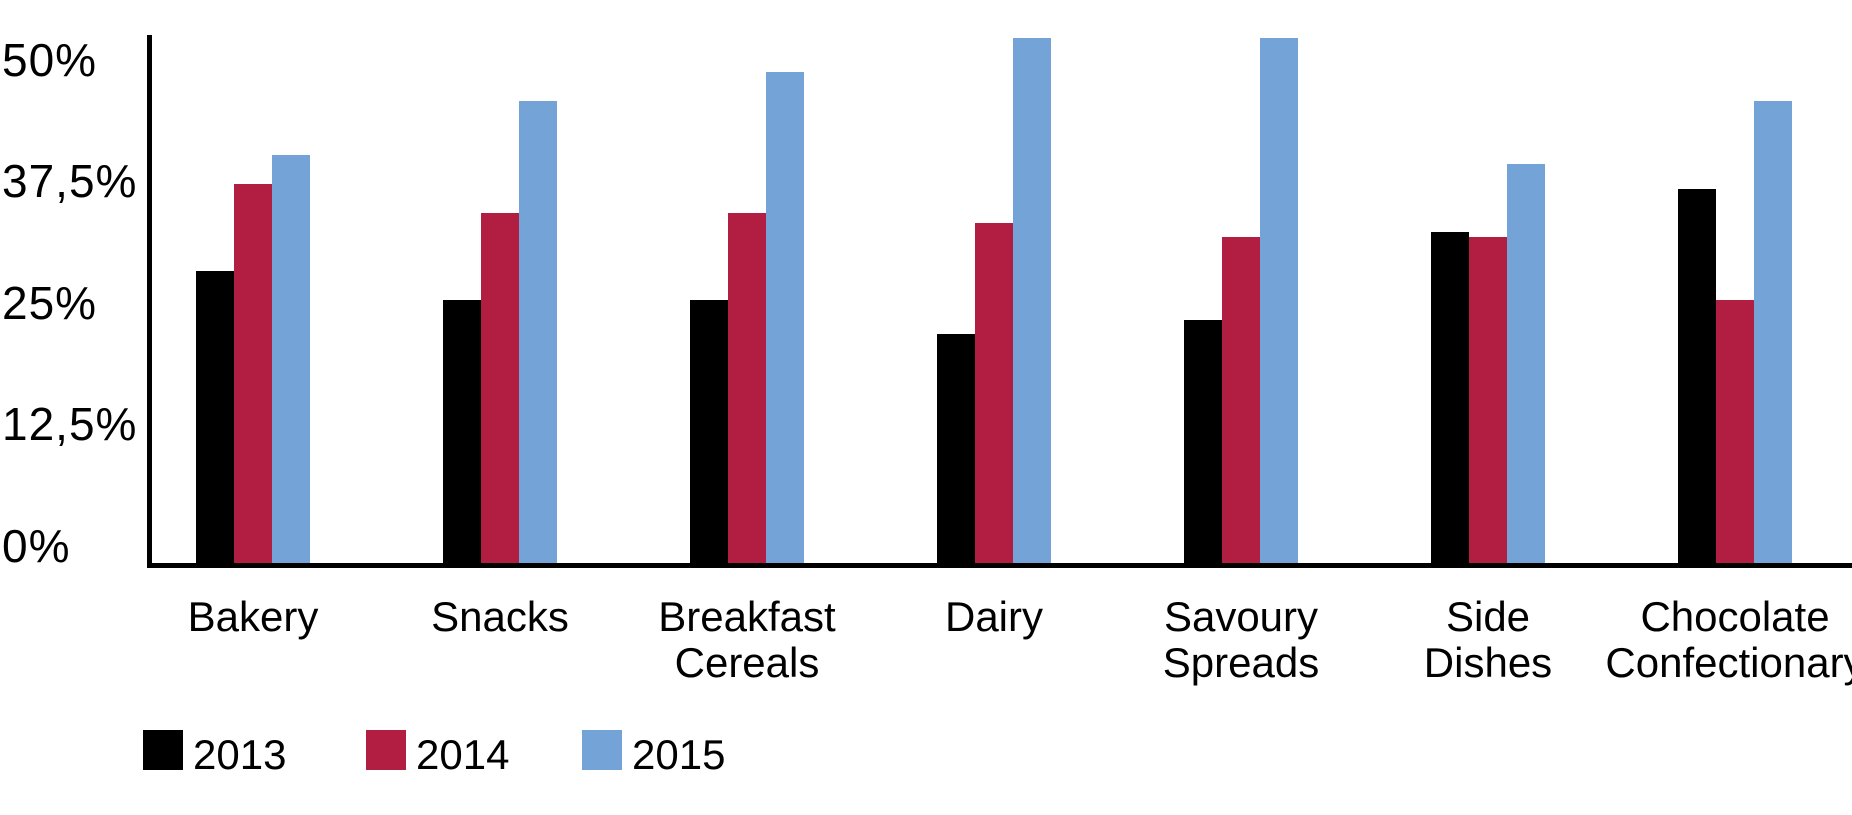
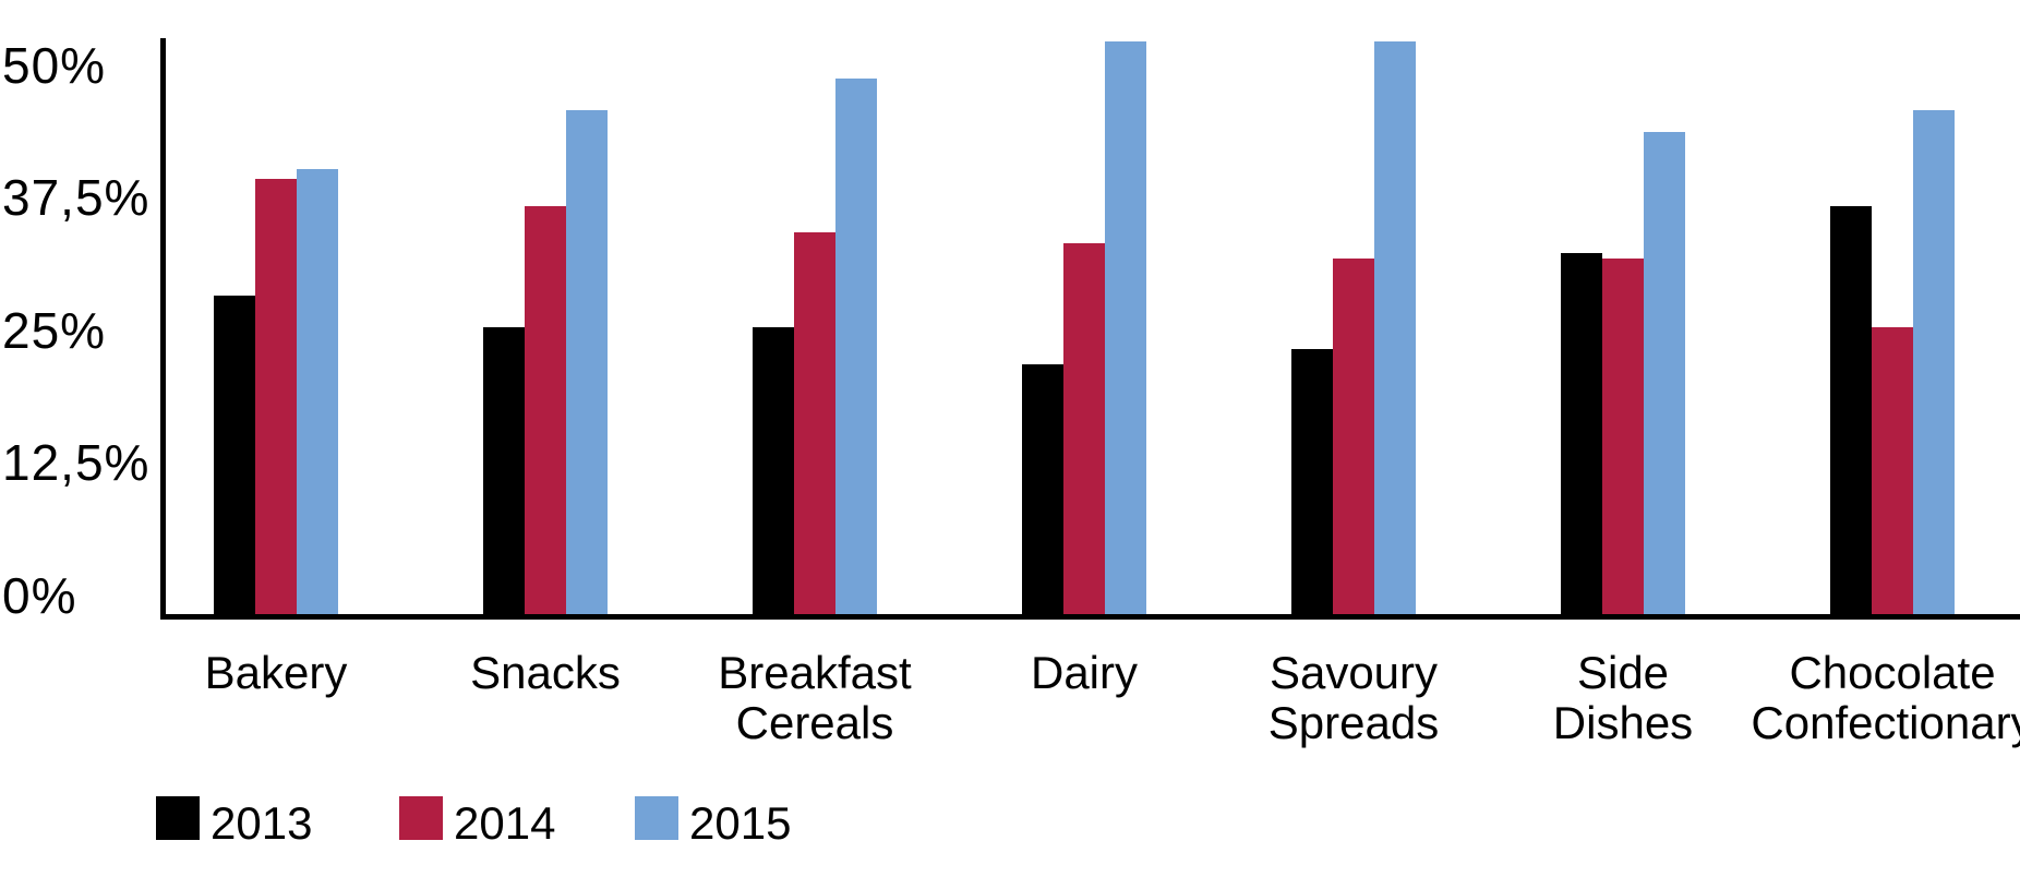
2014/Bakery: 39% -> 41%
2014/Snacks: 36% -> 38%
2015/Side Dishes: 41% -> 46%
